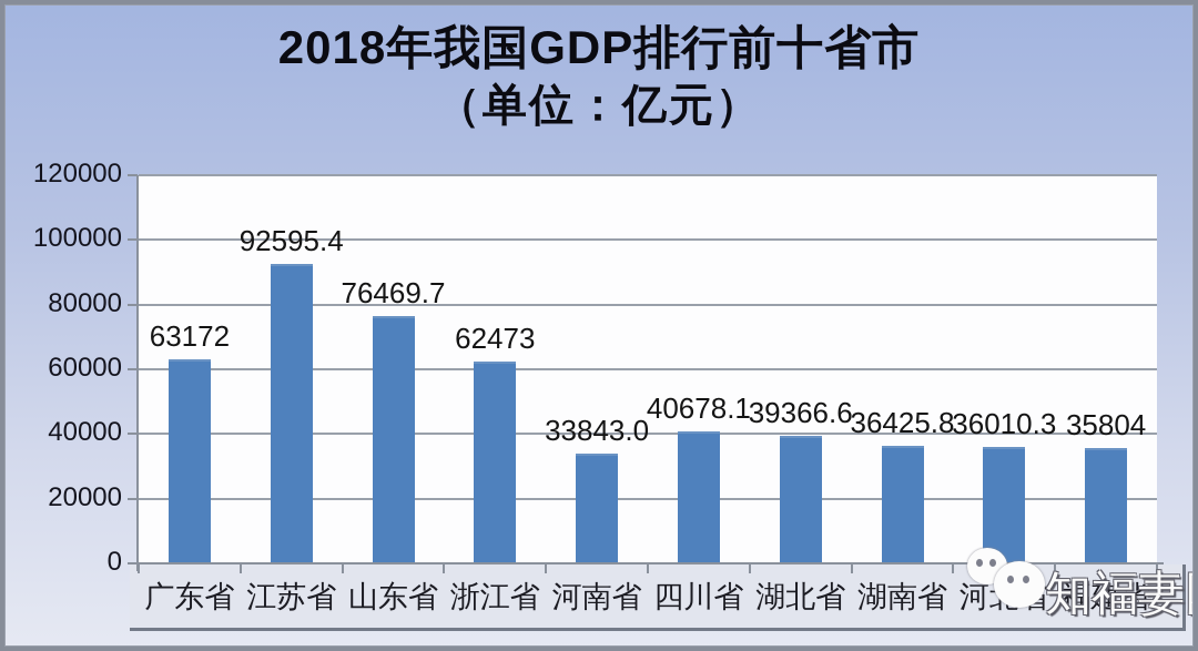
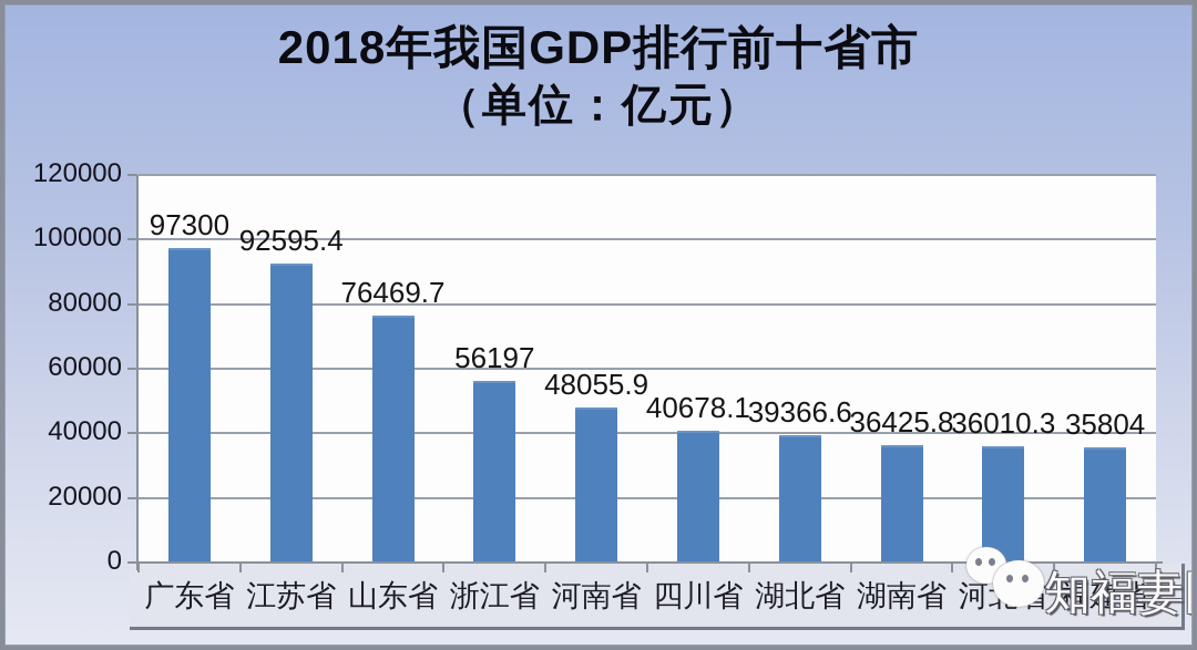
广东省: 63172 -> 97300
浙江省: 62473 -> 56197
河南省: 33843.0 -> 48055.9
